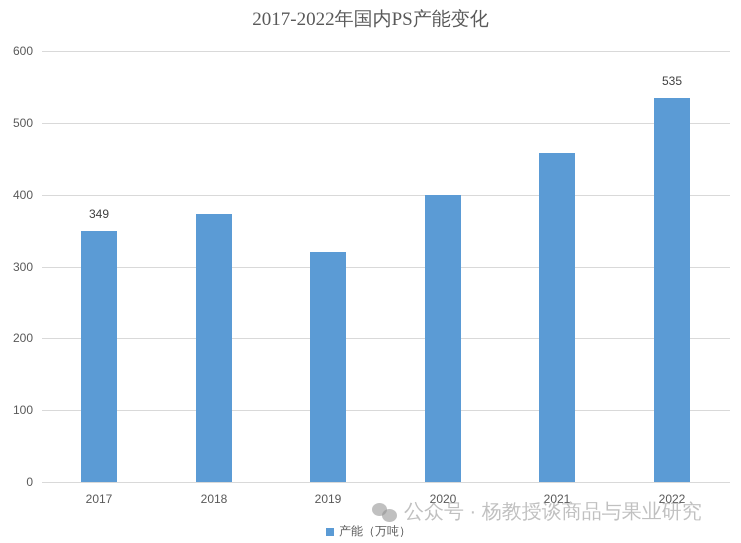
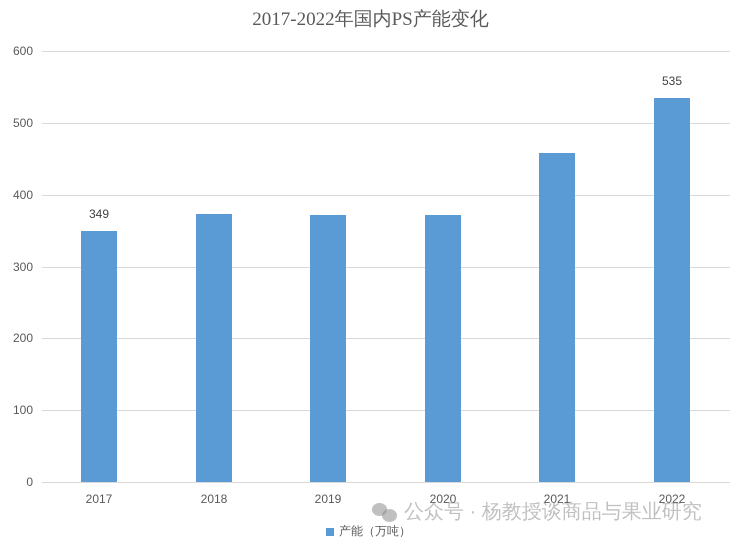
2019: 320 -> 370
2020: 400 -> 370
